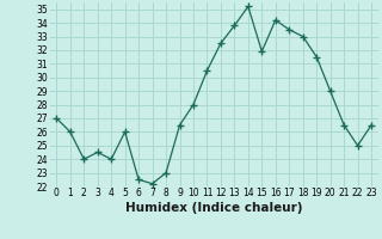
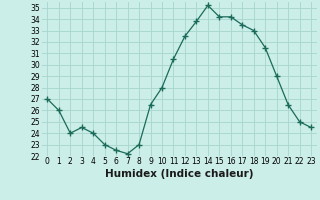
5: 26.0 -> 23.0
15: 31.9 -> 34.2
23: 26.5 -> 24.5
